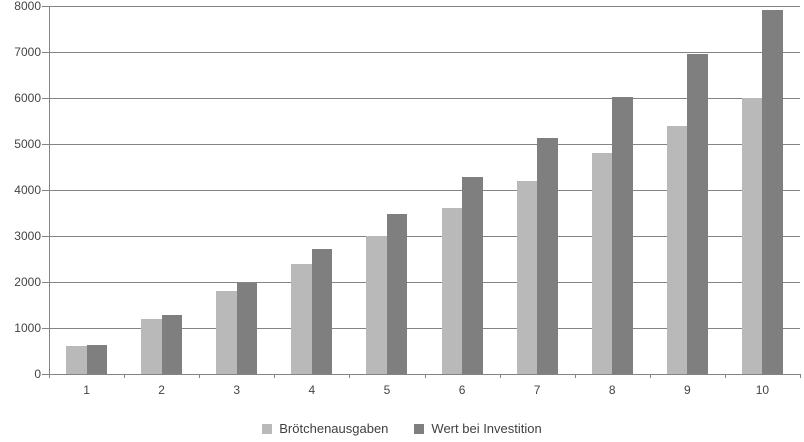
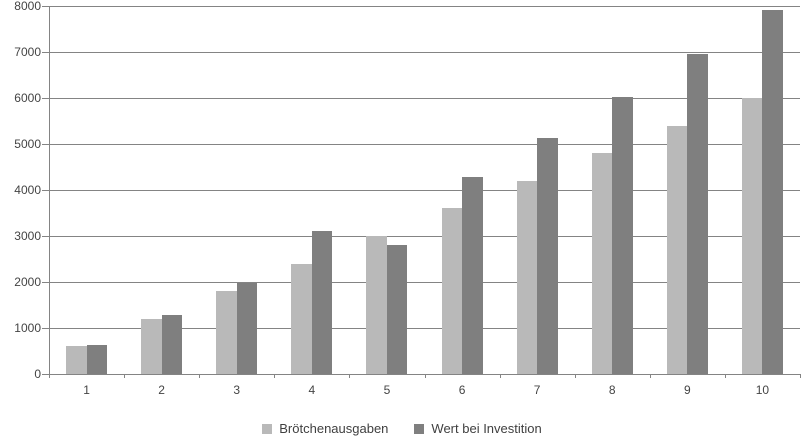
Wert bei Investition/4: 2700 -> 3100
Wert bei Investition/5: 3500 -> 2800
